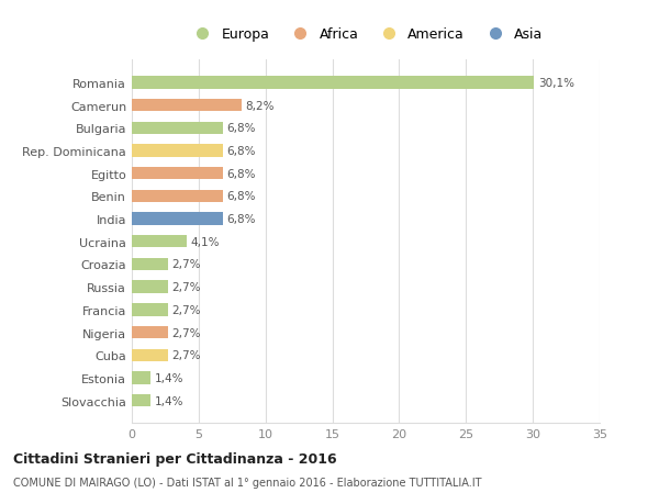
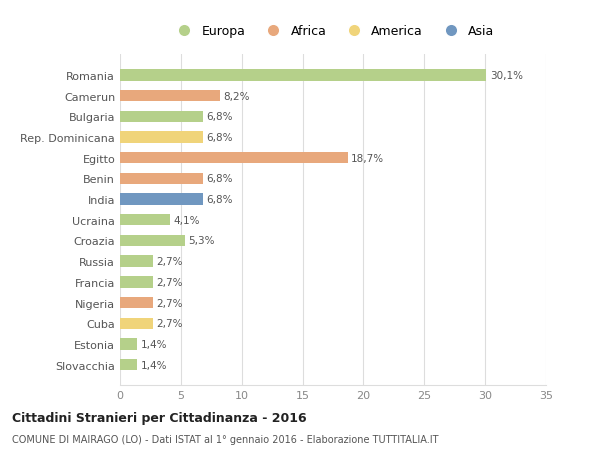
Egitto: 6,8% -> 18,7%
Croazia: 2,7% -> 5,3%
